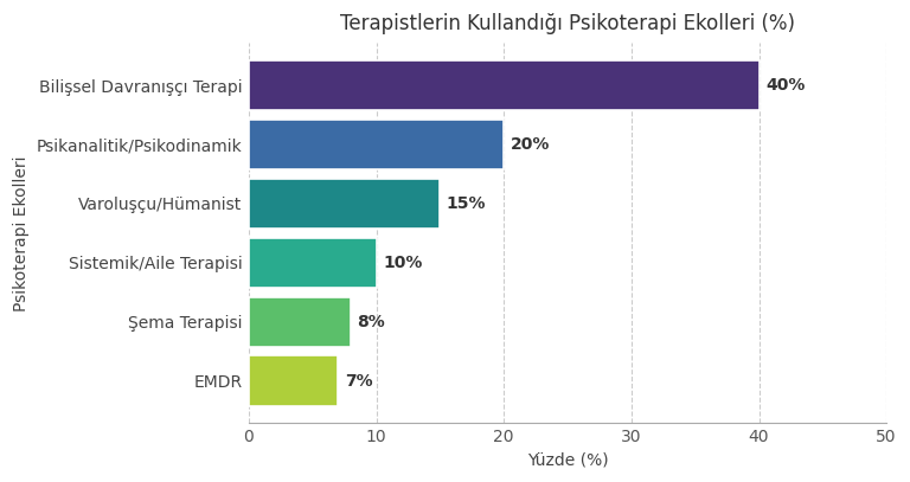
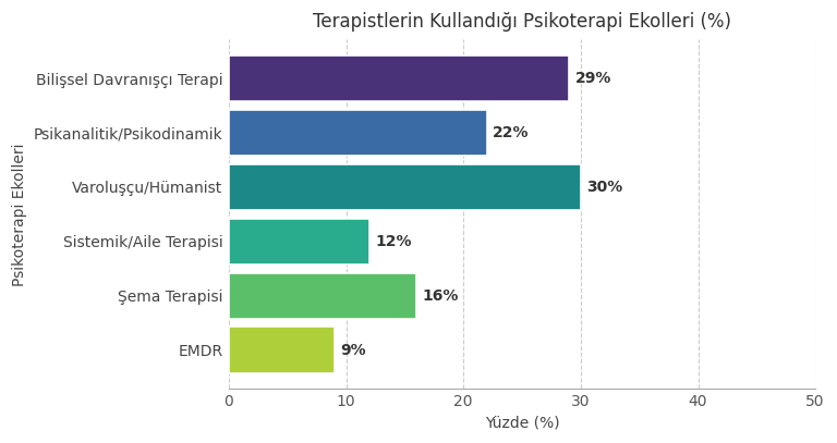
Bilişsel Davranışçı Terapi: 40% -> 29%
Psikanalitik/Psikodinamik: 20% -> 22%
Varoluşçu/Hümanist: 15% -> 30%
Sistemik/Aile Terapisi: 10% -> 12%
Şema Terapisi: 8% -> 16%
EMDR: 7% -> 9%
